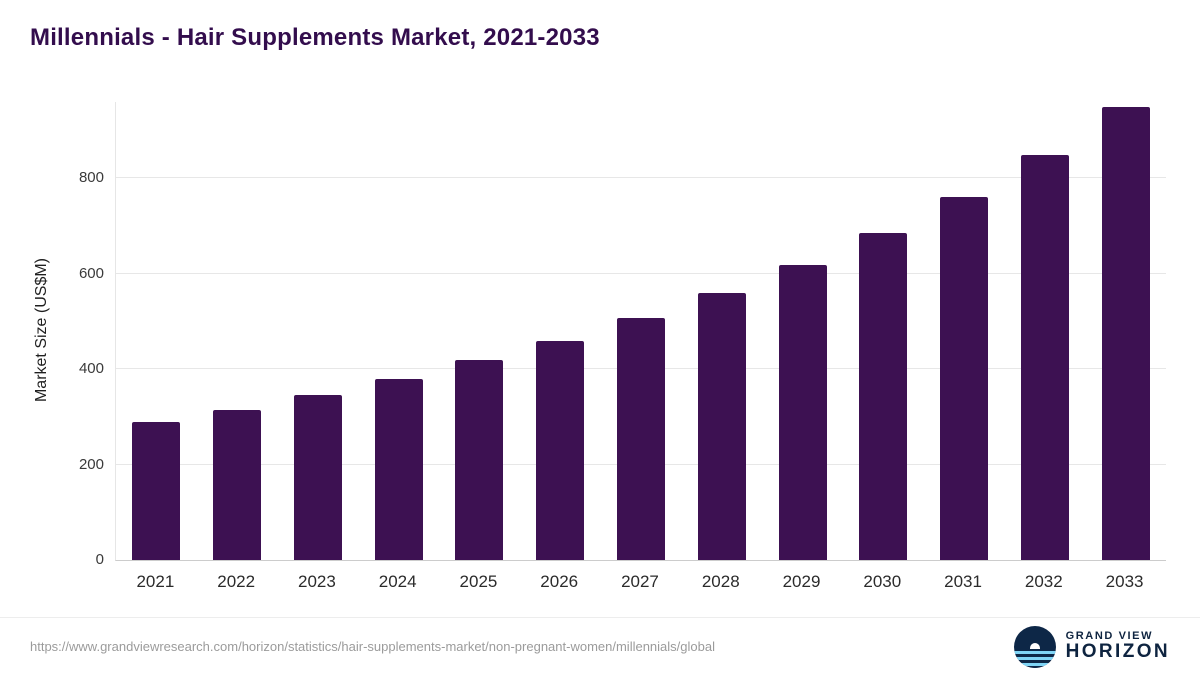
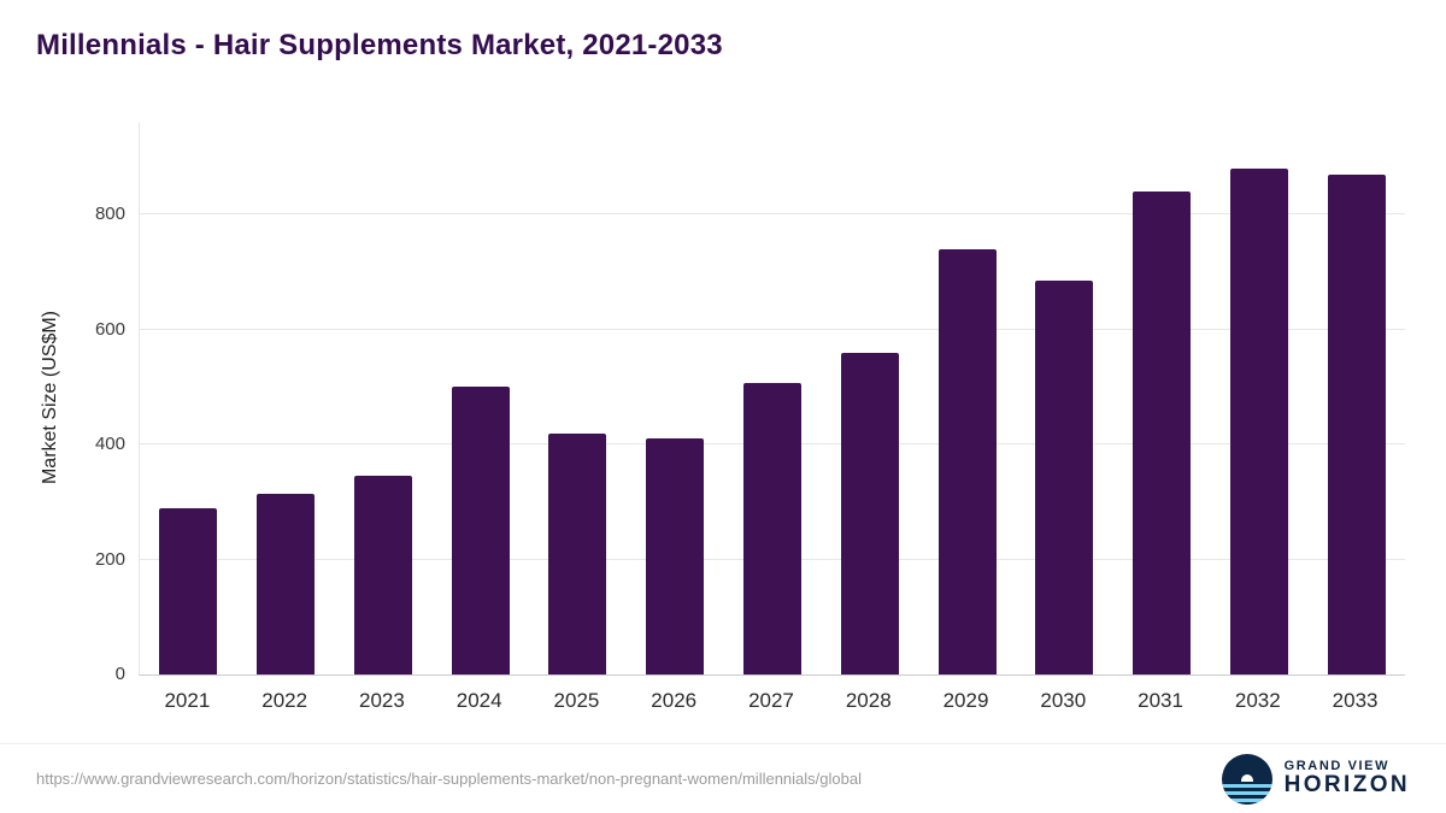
2024: 380 -> 500
2026: 460 -> 410
2029: 620 -> 740
2031: 760 -> 840
2032: 850 -> 880
2033: 950 -> 870
